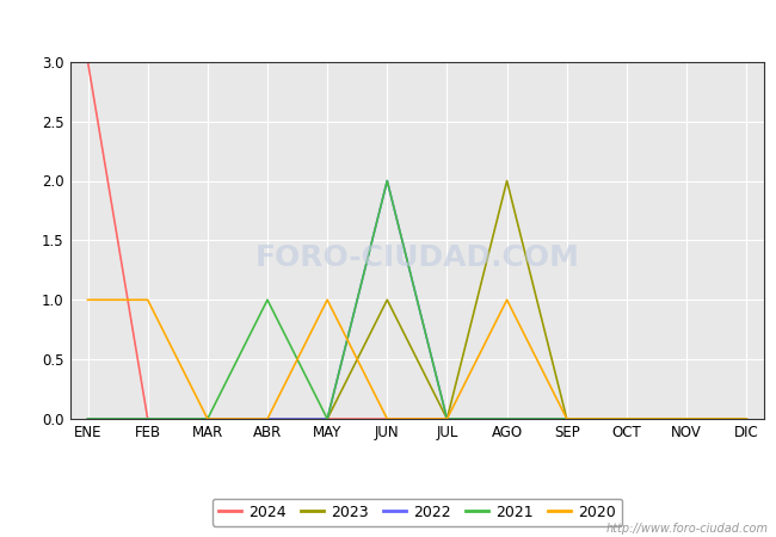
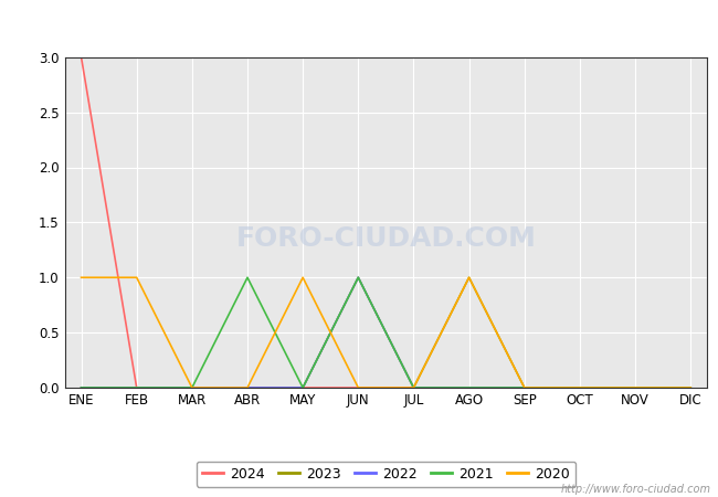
2022/JUN: 2 -> 1
2021/JUN: 2 -> 1
2023/AGO: 2 -> 1
